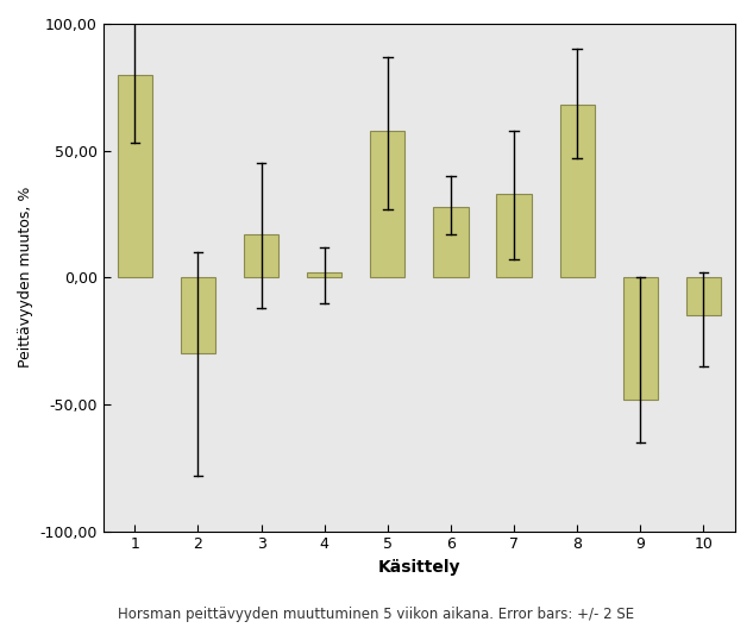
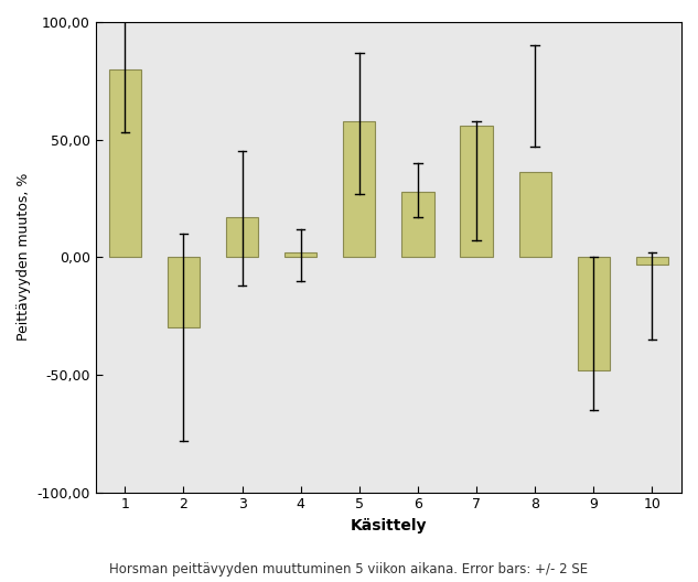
7: 33 -> 56
8: 68 -> 36
10: -15 -> -3
